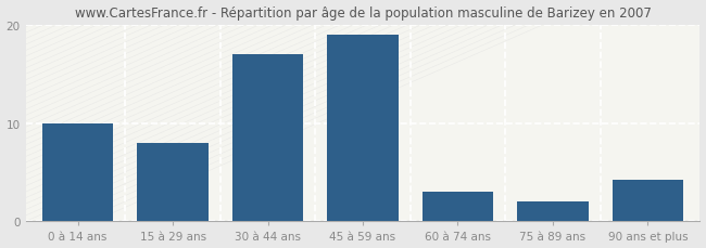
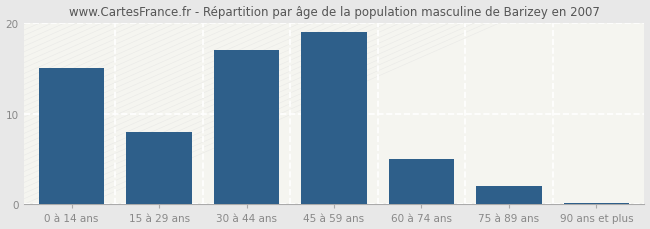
0 à 14 ans: 10.0 -> 15.0
60 à 74 ans: 3.0 -> 5.0
90 ans et plus: 4.2 -> 0.2
